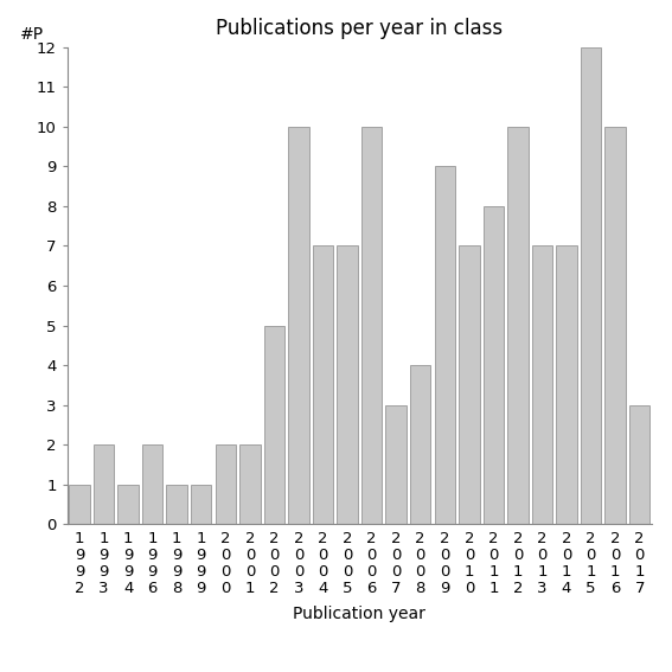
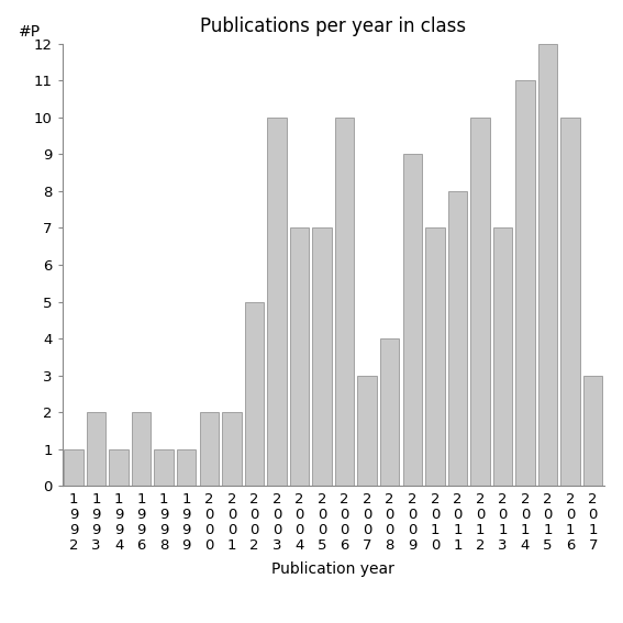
2 0 1 4: 7 -> 11
